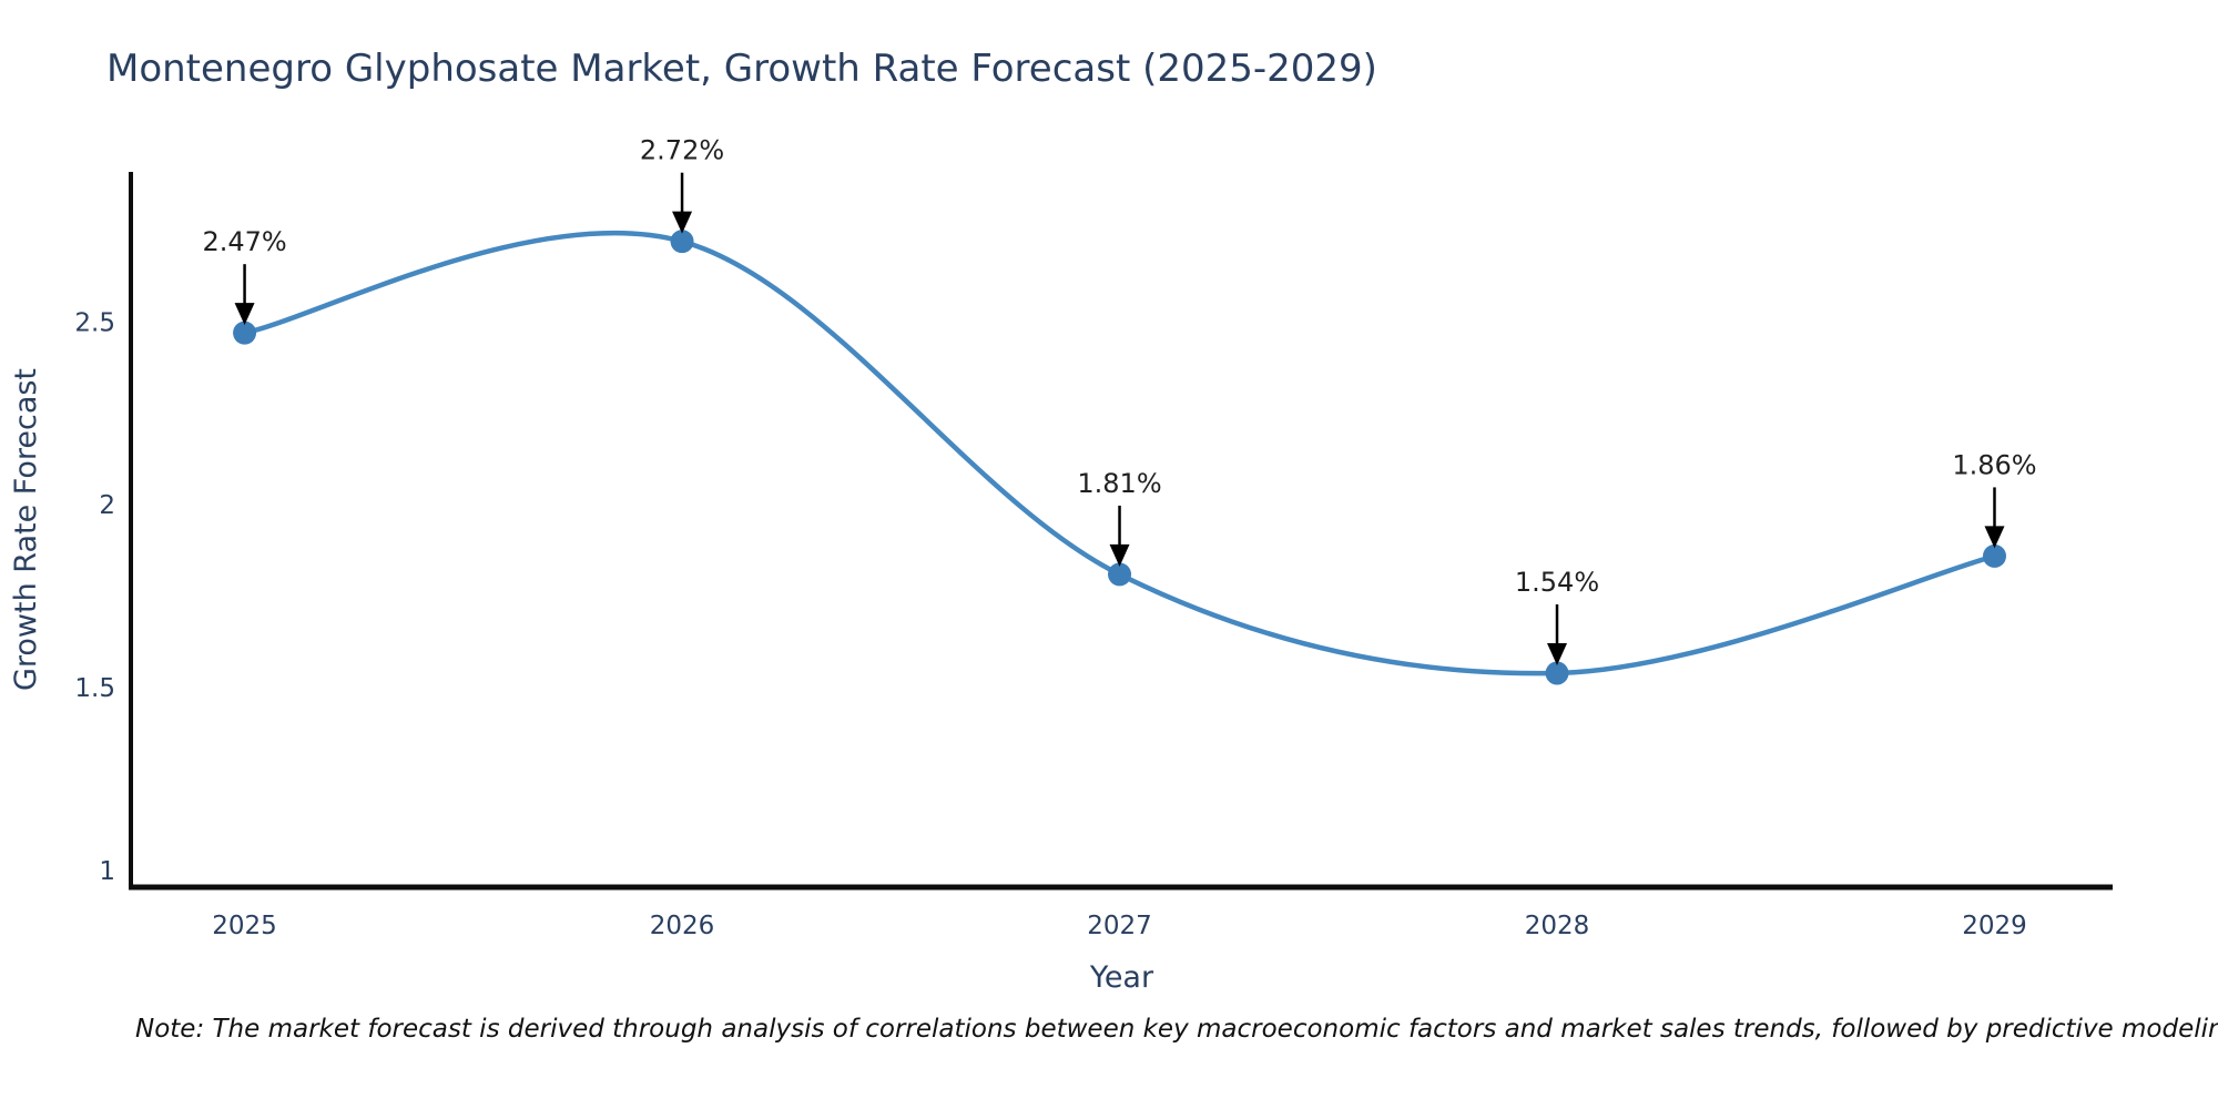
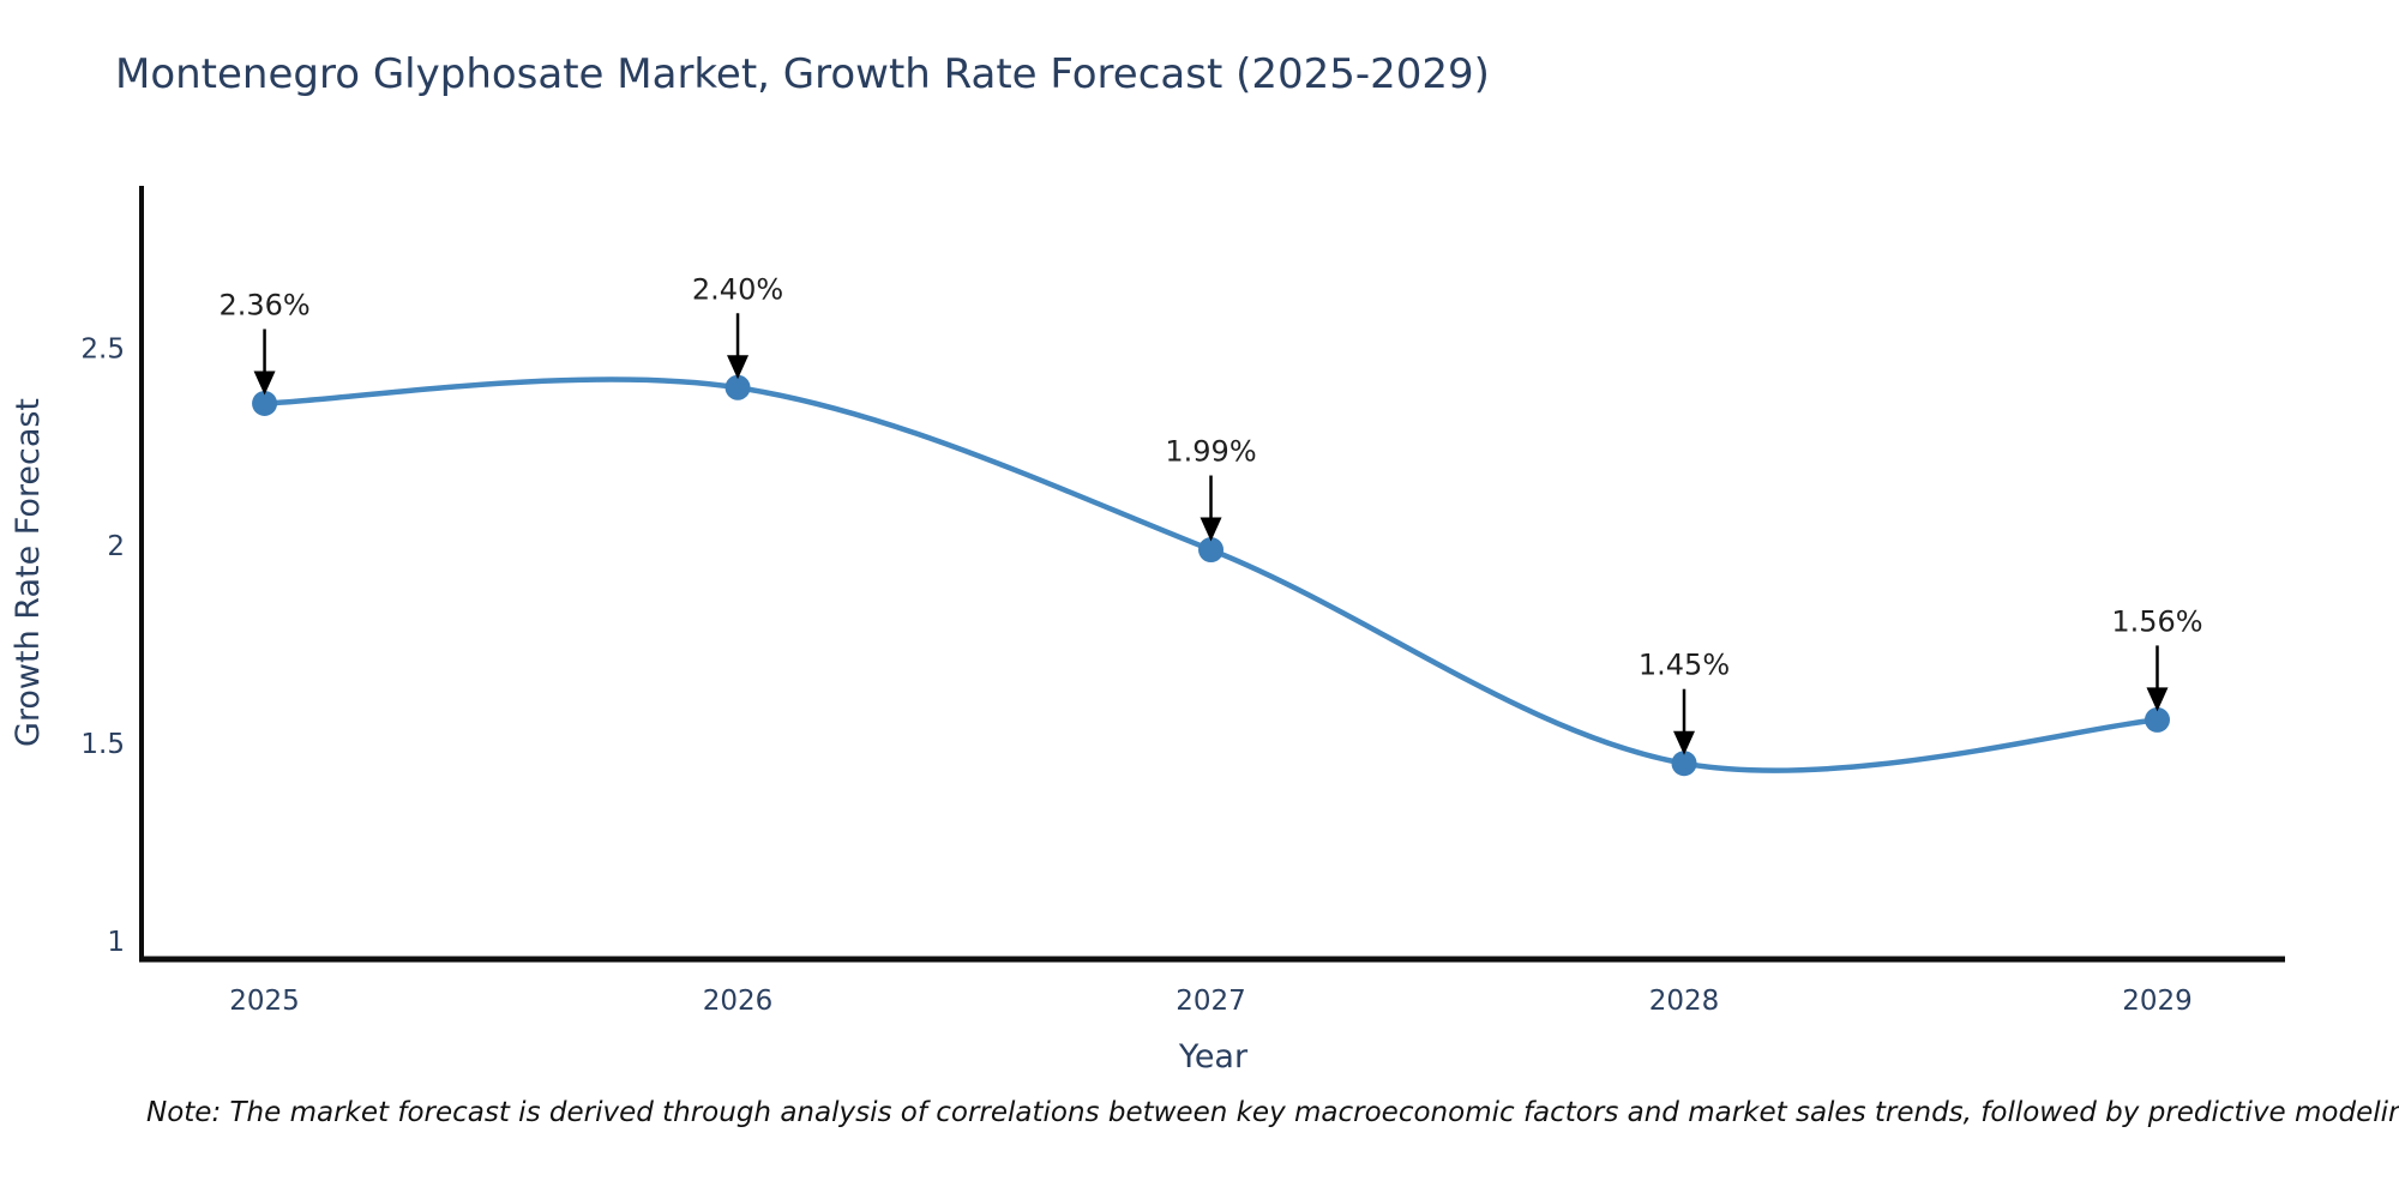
2025: 2.47% -> 2.36%
2026: 2.72% -> 2.40%
2027: 1.81% -> 1.99%
2028: 1.54% -> 1.45%
2029: 1.86% -> 1.56%
